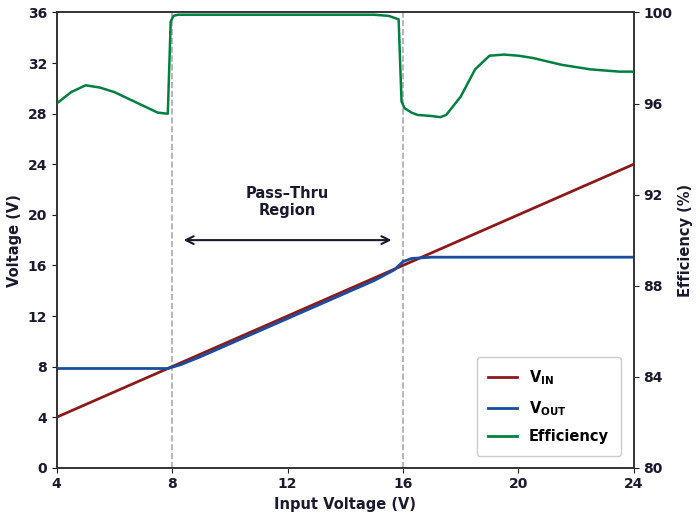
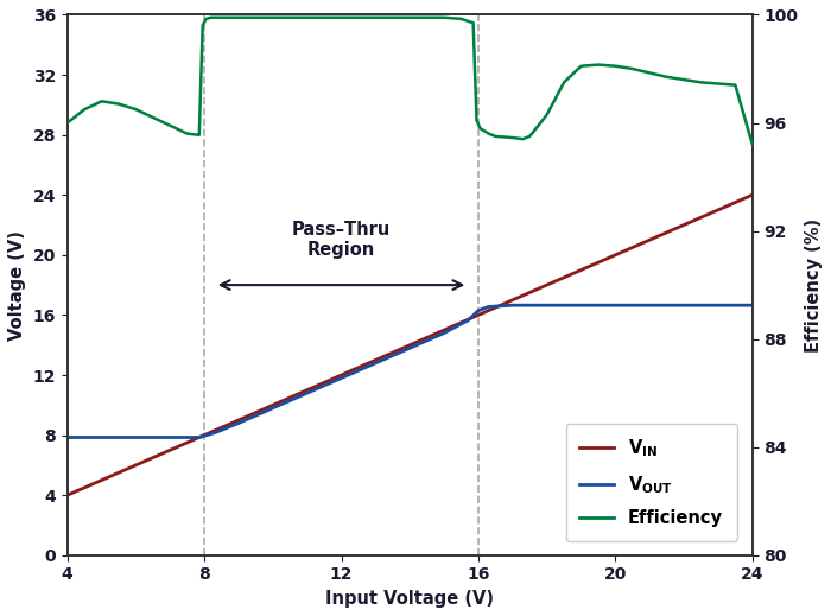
Efficiency/24: 97.40 -> 95.20
